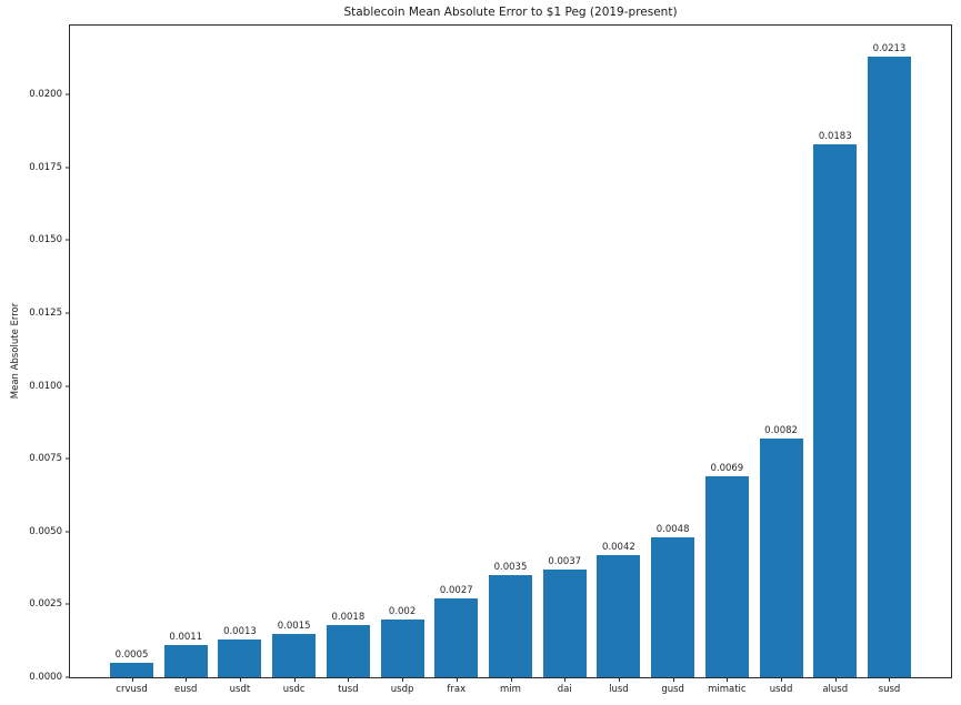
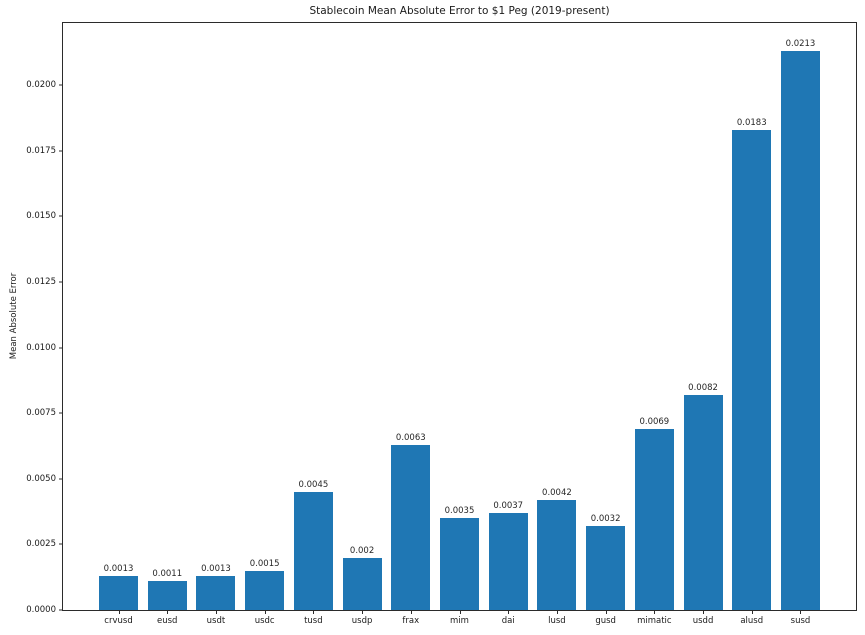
crvusd: 0.0005 -> 0.0013
tusd: 0.0018 -> 0.0045
frax: 0.0027 -> 0.0063
gusd: 0.0048 -> 0.0032
